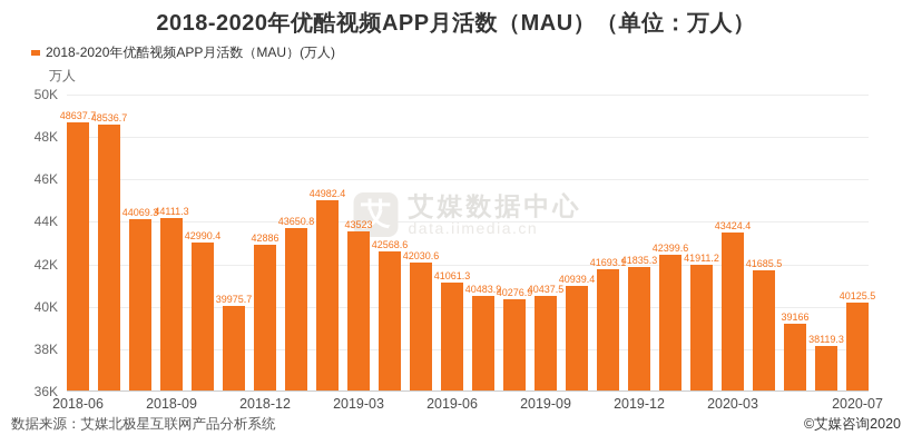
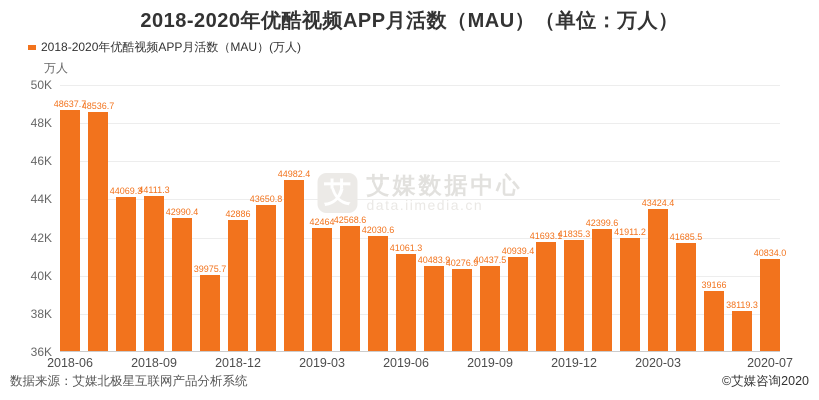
2019-03: 43523 -> 42464
2020-07: 40125.5 -> 40834.0
